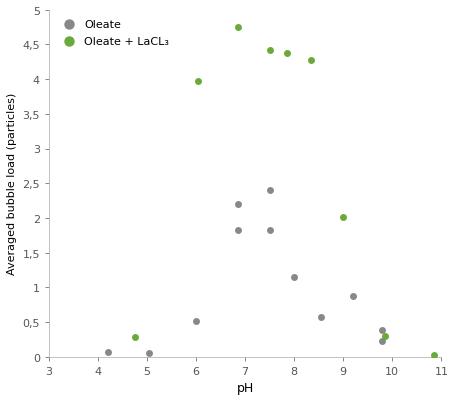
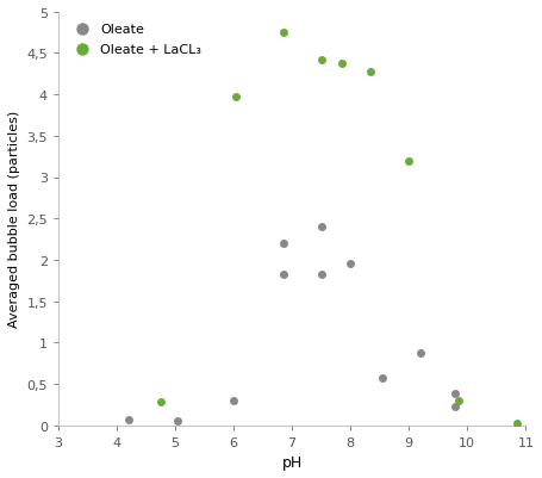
Oleate/6: 0,52 -> 0,30
Oleate/8: 1,15 -> 1,96
Oleate + LaCL₃/9: 2,02 -> 3,20
